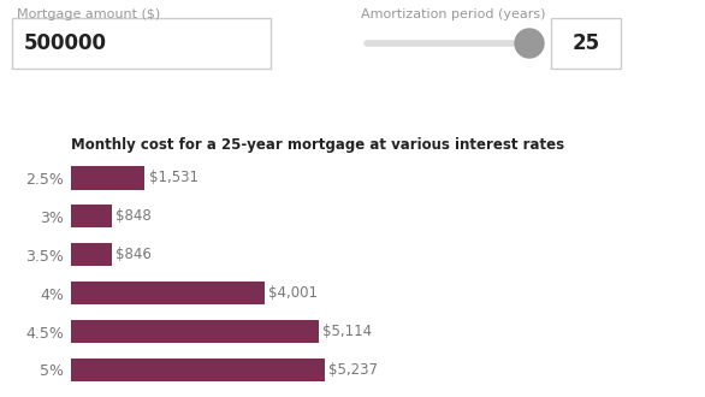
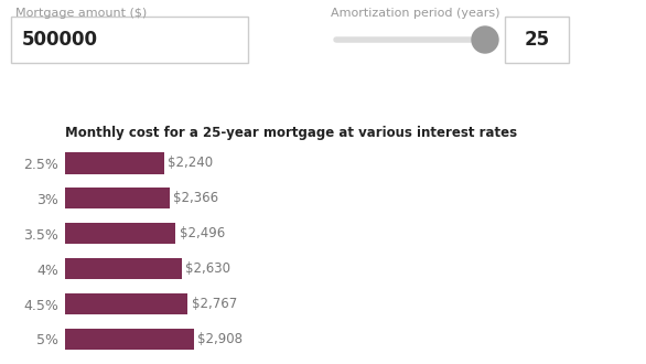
2.5%: $1,531 -> $2,240
3%: $848 -> $2,366
3.5%: $846 -> $2,496
4%: $4,001 -> $2,630
4.5%: $5,114 -> $2,767
5%: $5,237 -> $2,908
